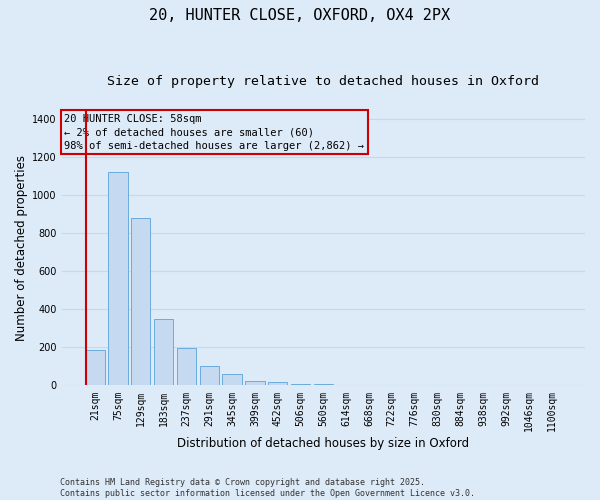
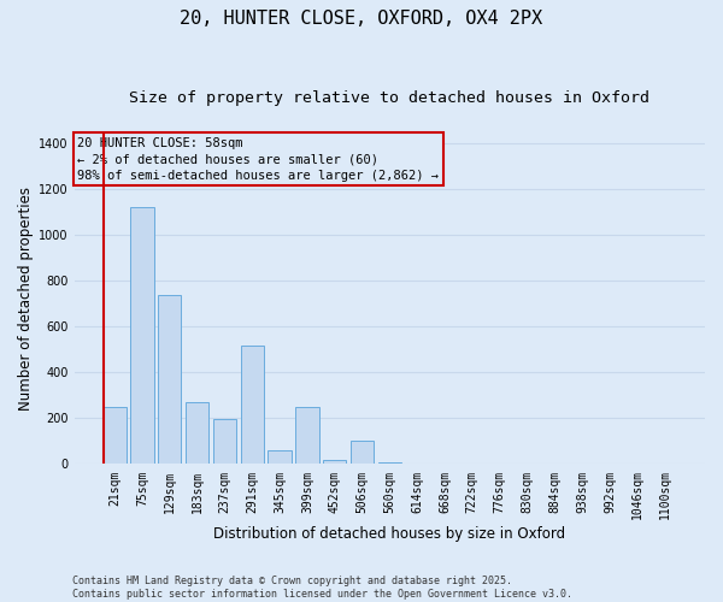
21sqm: 180 -> 250
129sqm: 880 -> 740
183sqm: 350 -> 270
291sqm: 100 -> 520
399sqm: 20 -> 250
506sqm: 10 -> 100
